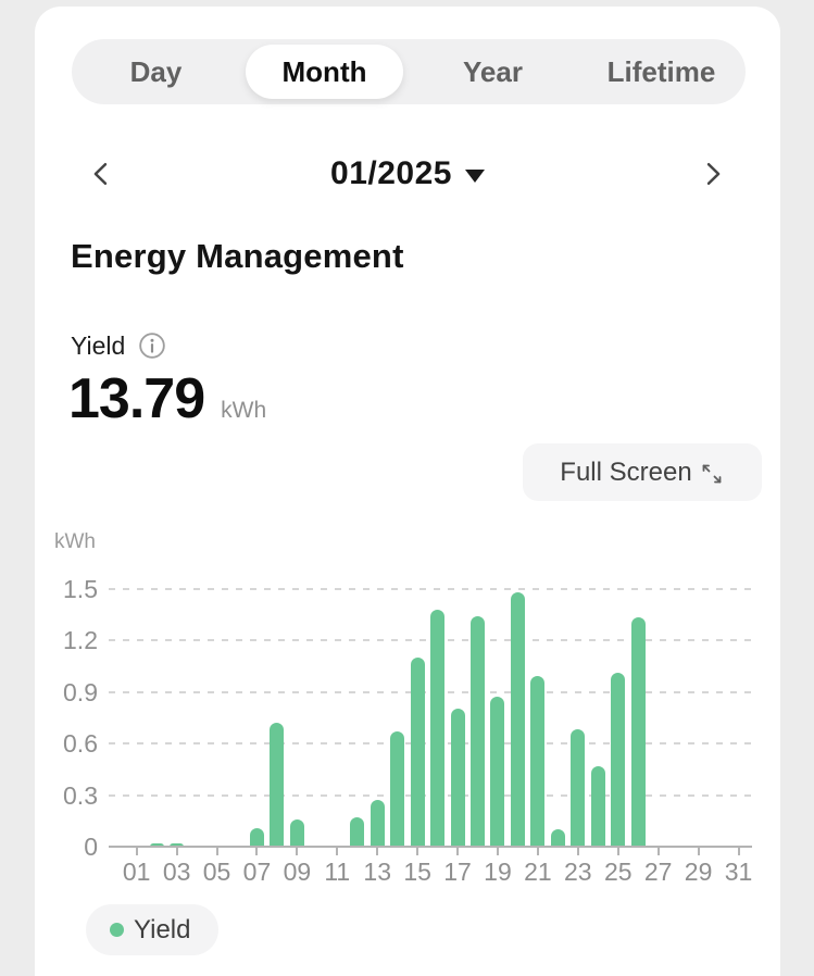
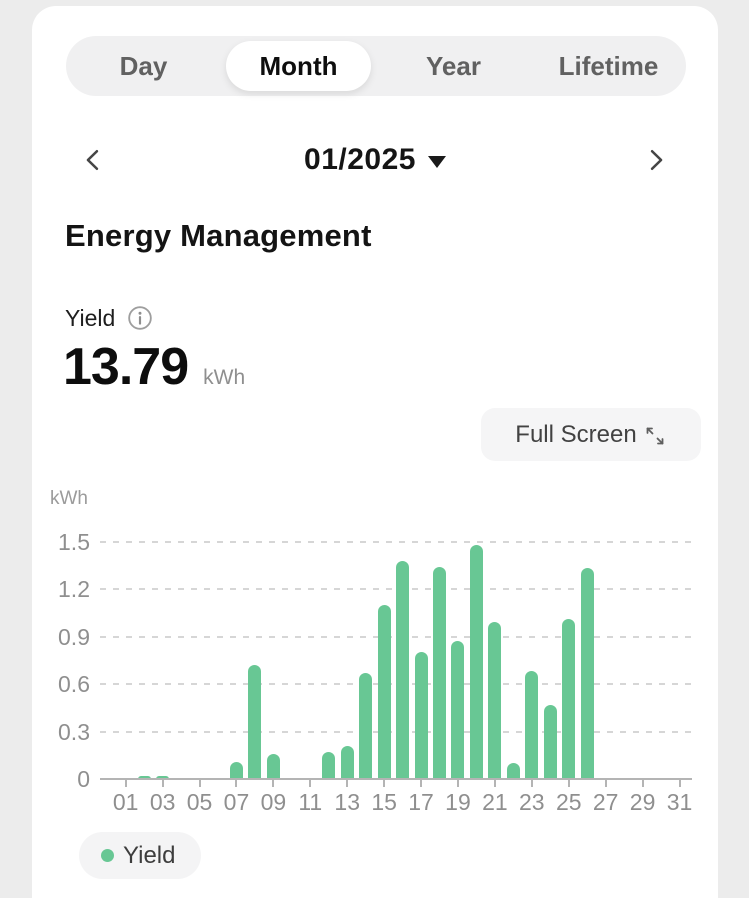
13: 0.27 -> 0.21
